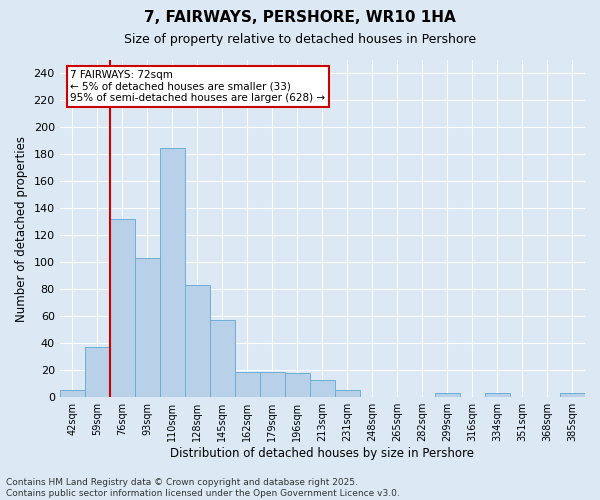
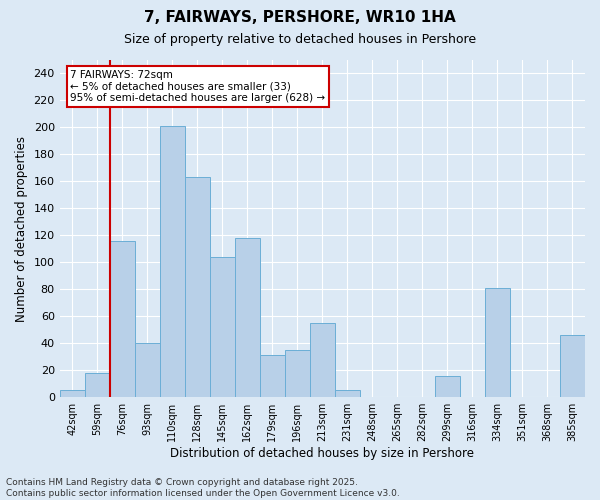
59sqm: 37 -> 18
76sqm: 132 -> 116
93sqm: 103 -> 40
110sqm: 185 -> 201
128sqm: 83 -> 163
145sqm: 57 -> 104
162sqm: 19 -> 118
179sqm: 19 -> 31
196sqm: 18 -> 35
213sqm: 13 -> 55
299sqm: 3 -> 16
334sqm: 3 -> 81
385sqm: 3 -> 46
